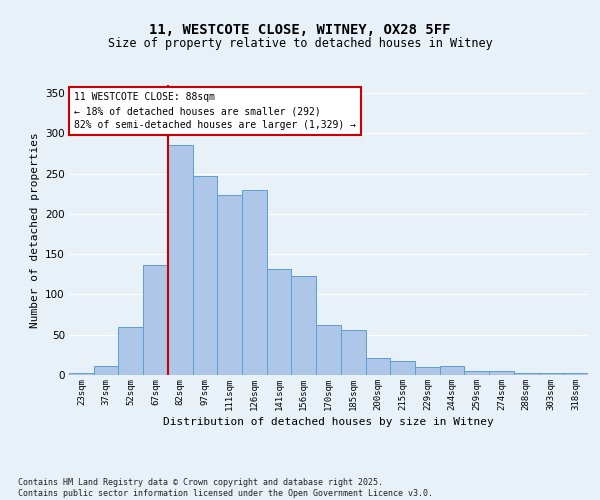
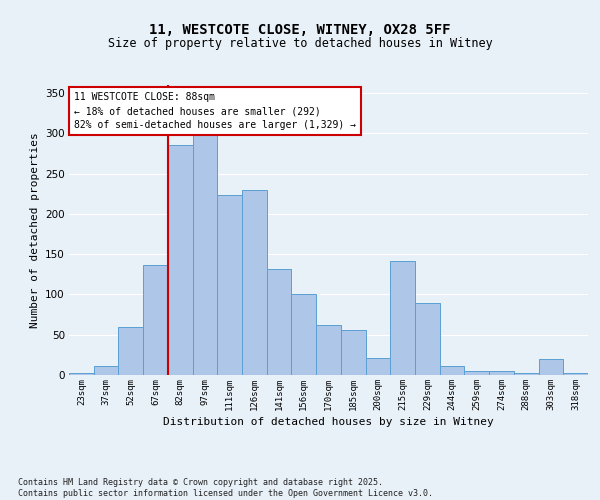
97sqm: 247 -> 300
156sqm: 123 -> 100
215sqm: 17 -> 142
229sqm: 10 -> 90
303sqm: 2 -> 20
